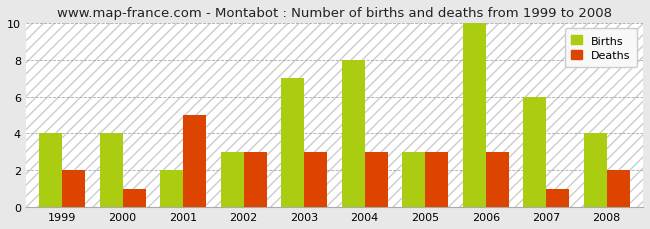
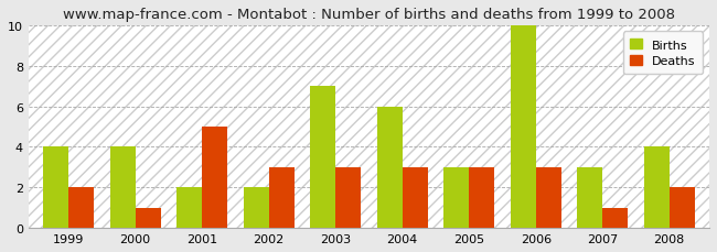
Births/2002: 3 -> 2
Births/2004: 8 -> 6
Births/2007: 6 -> 3
